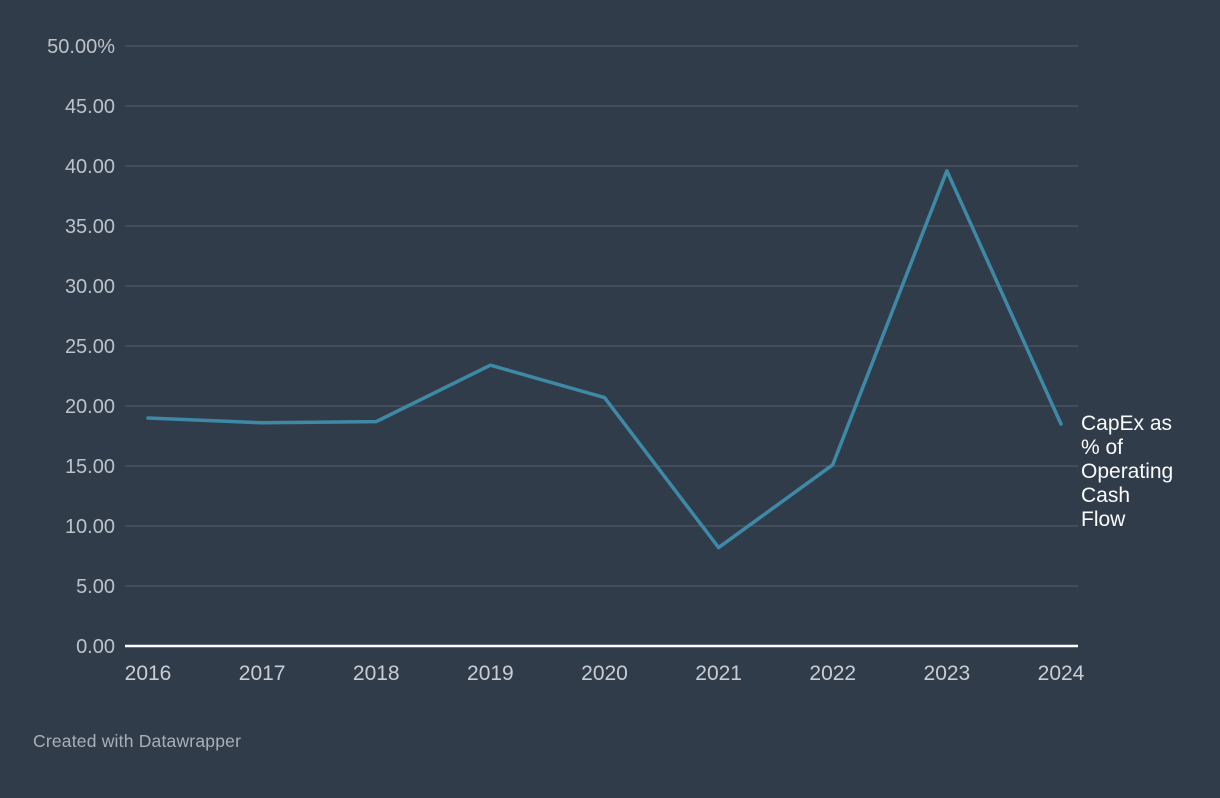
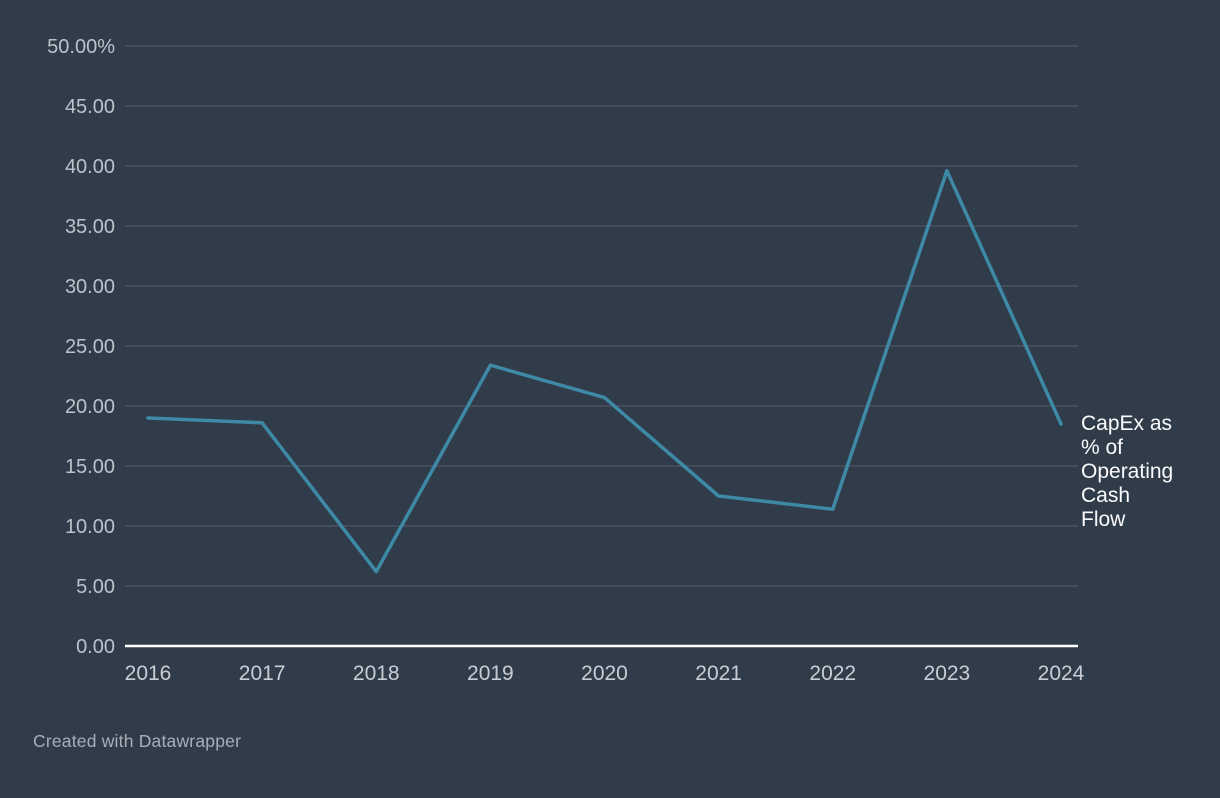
2018: 18.7% -> 6.2%
2021: 8.2% -> 12.5%
2022: 15.1% -> 11.4%
